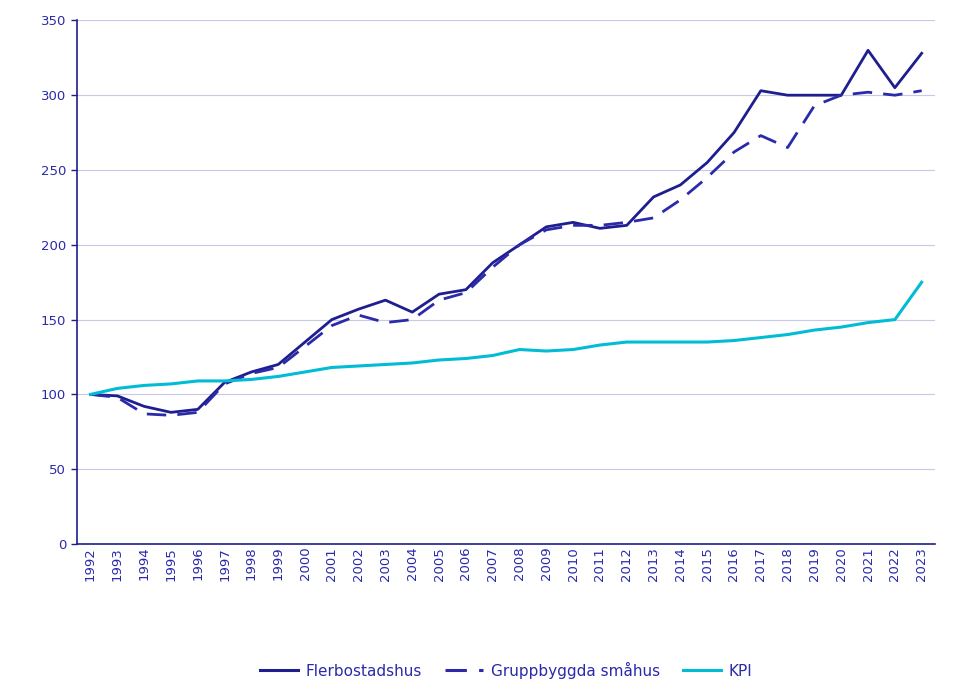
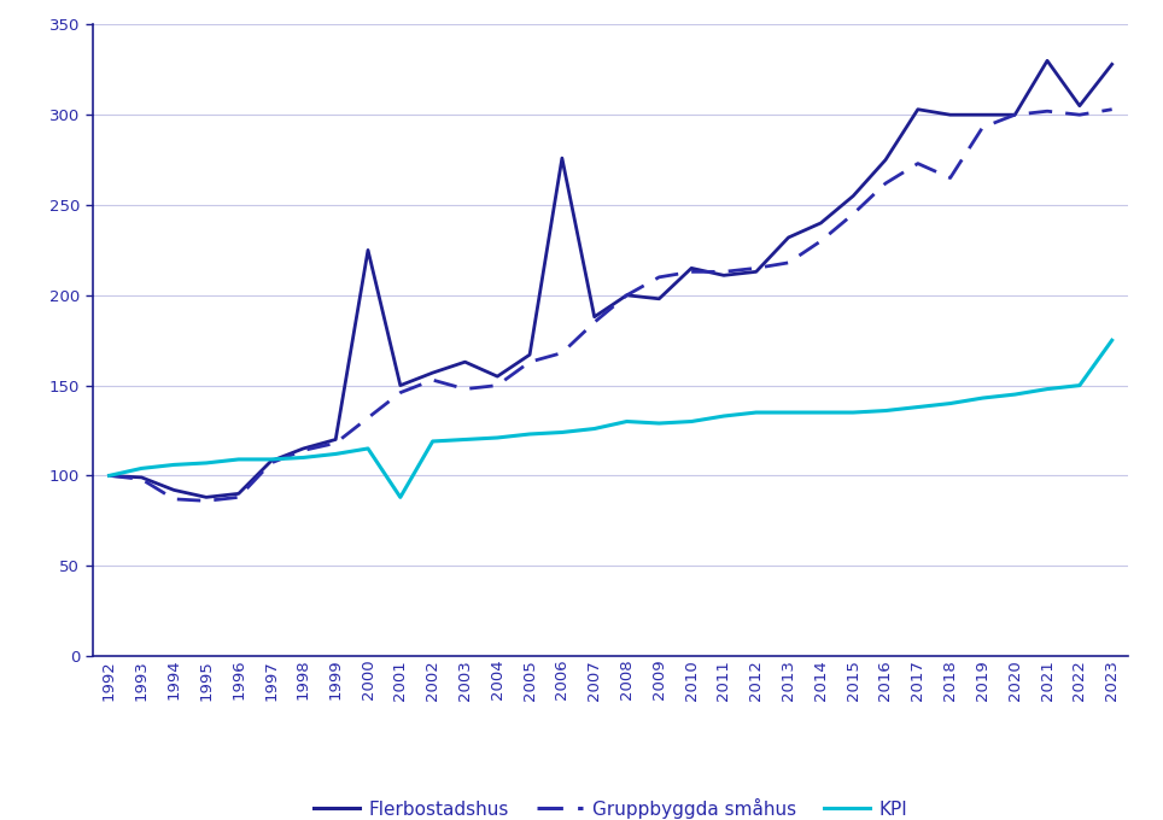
Flerbostadshus/2000: 135 -> 225
KPI/2001: 118 -> 88
Flerbostadshus/2006: 170 -> 276
Flerbostadshus/2009: 212 -> 198
